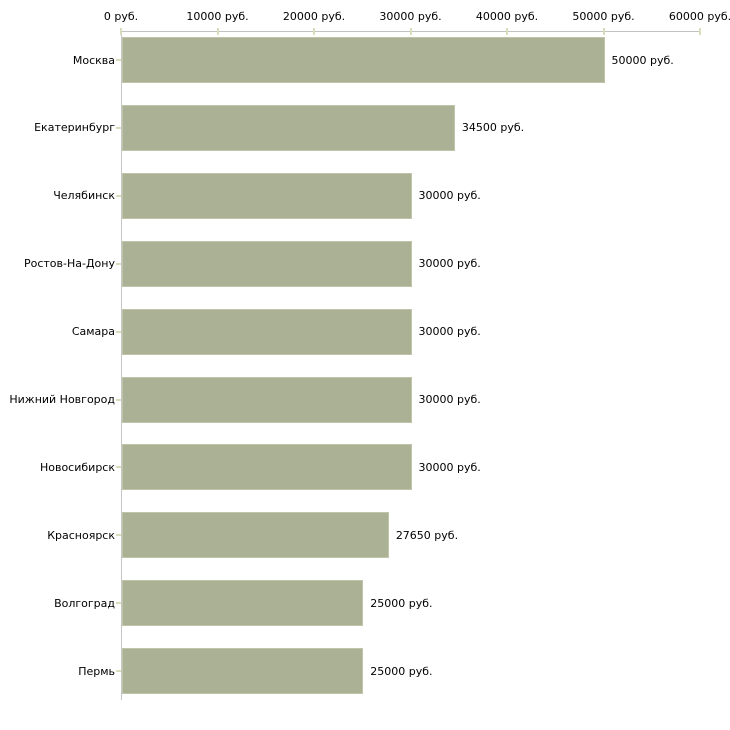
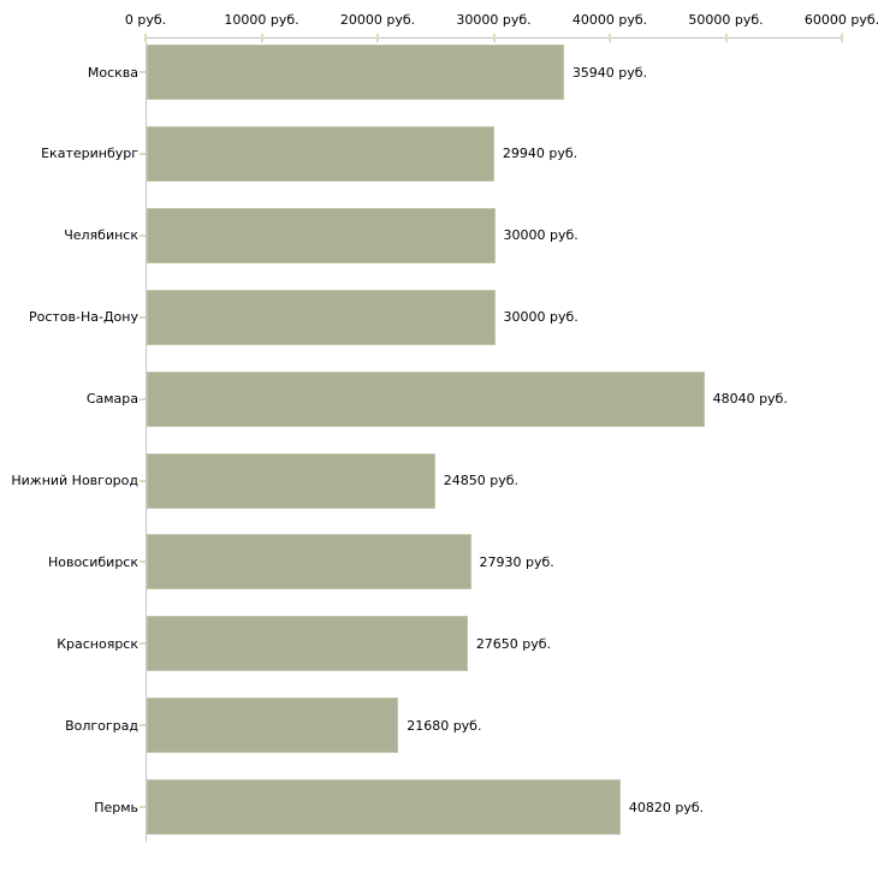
Москва: 50000 -> 35940
Екатеринбург: 34500 -> 29940
Самара: 30000 -> 48040
Нижний Новгород: 30000 -> 24850
Новосибирск: 30000 -> 27930
Волгоград: 25000 -> 21680
Пермь: 25000 -> 40820
